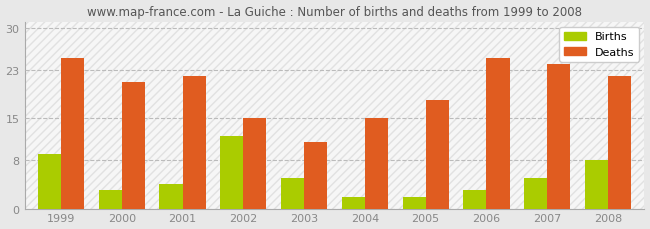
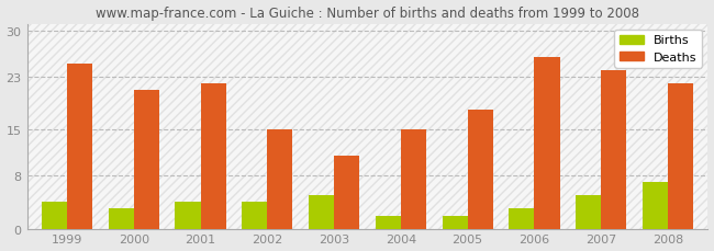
Births/1999: 9 -> 4
Births/2002: 12 -> 4
Deaths/2006: 25 -> 26
Births/2008: 8 -> 7
